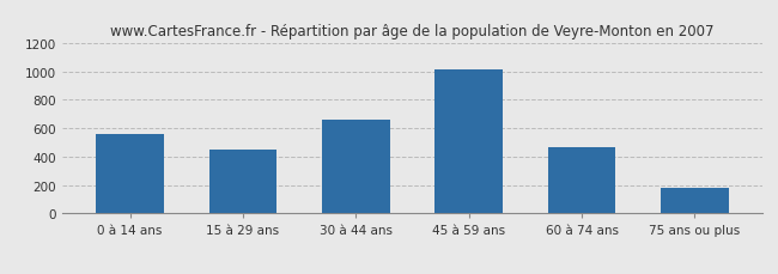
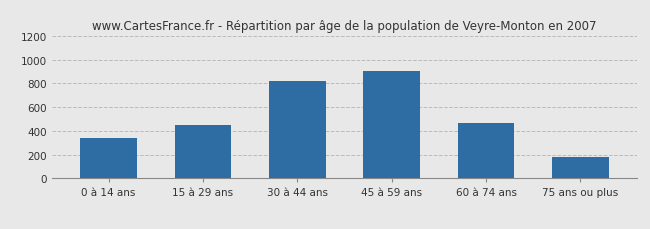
0 à 14 ans: 560 -> 340
30 à 44 ans: 660 -> 820
45 à 59 ans: 1010 -> 900
